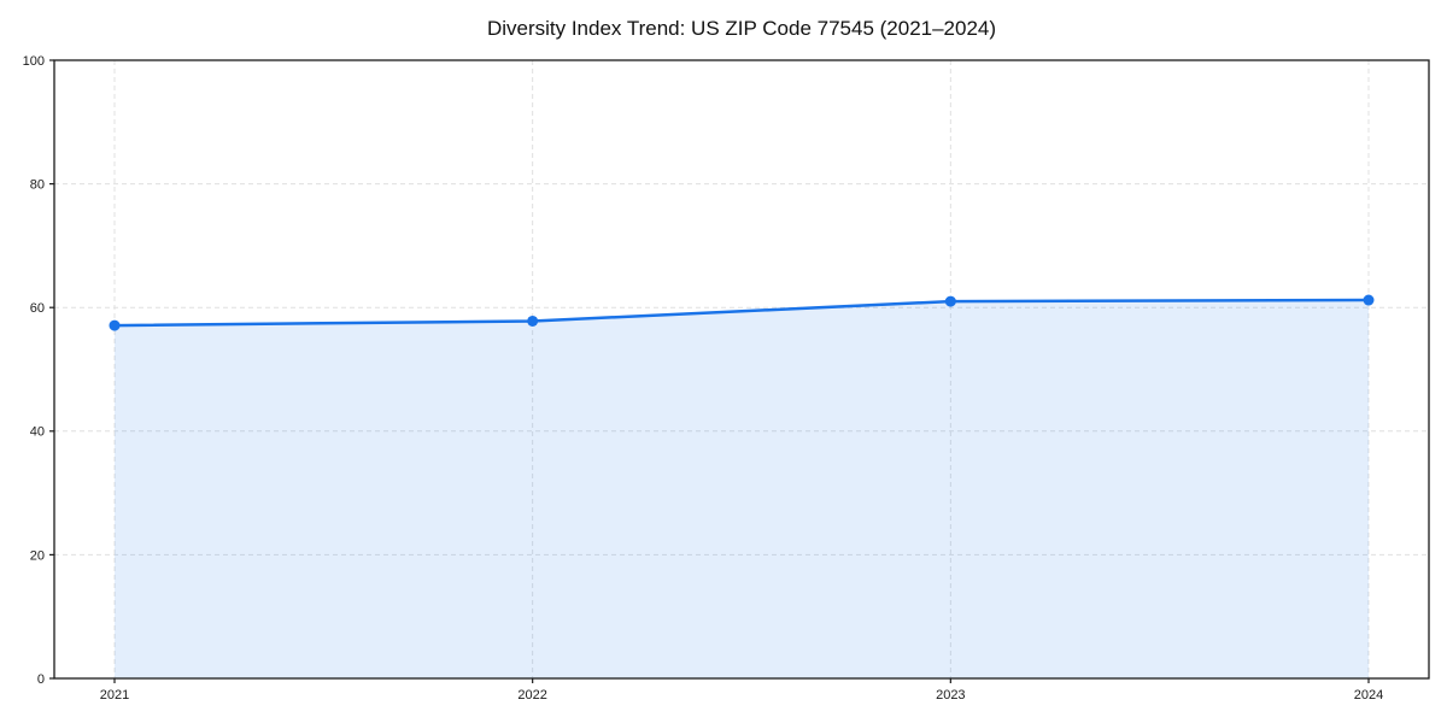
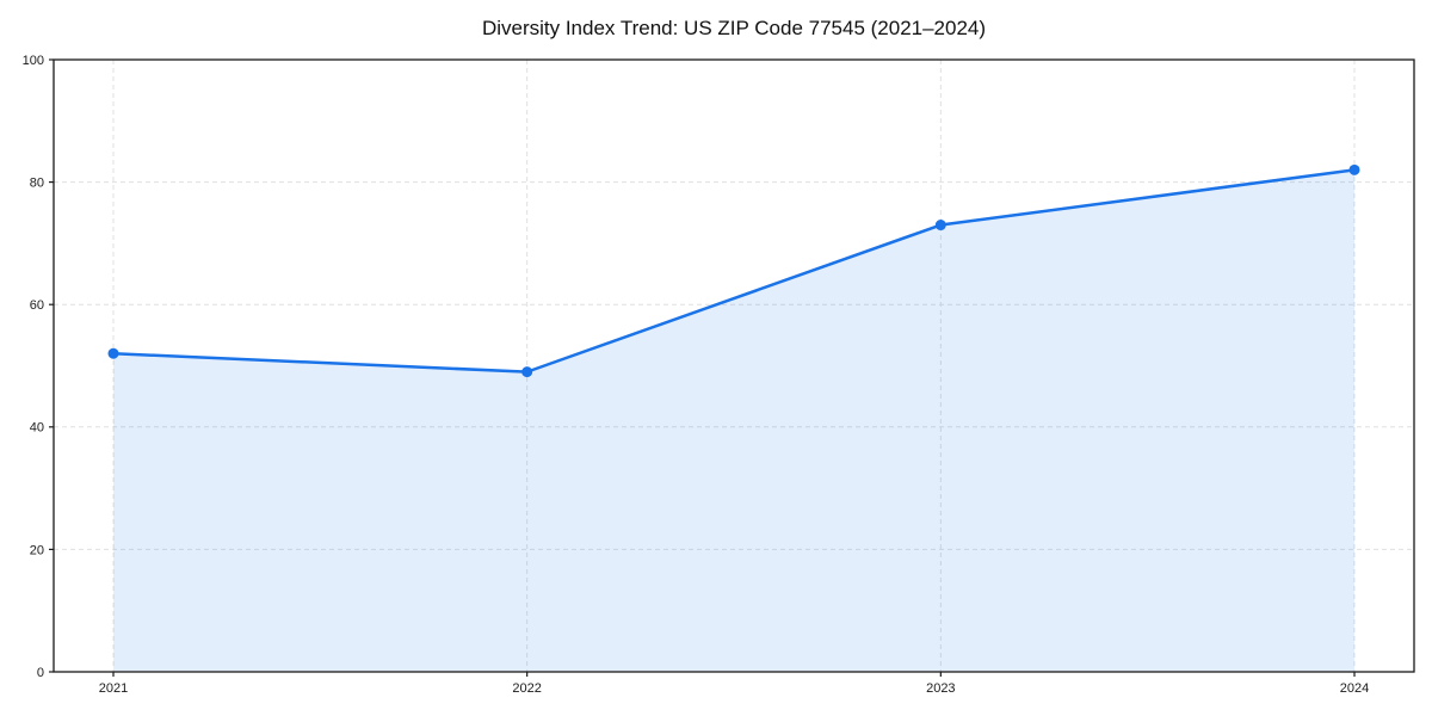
2021: 57 -> 52
2022: 58 -> 49
2023: 61 -> 73
2024: 61 -> 82
